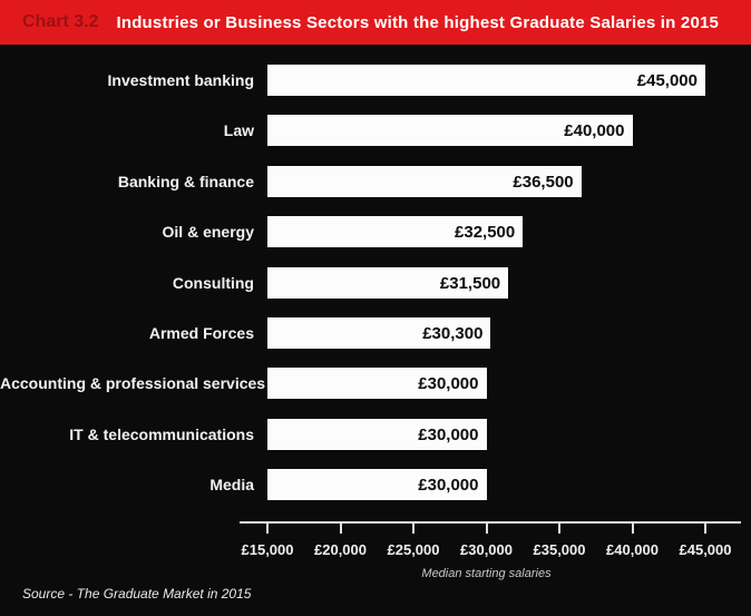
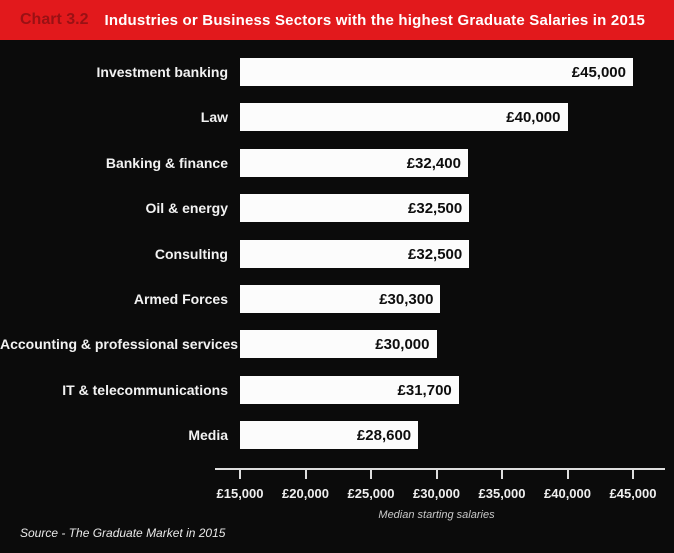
Banking & finance: £36,500 -> £32,400
Consulting: £31,500 -> £32,500
IT & telecommunications: £30,000 -> £31,700
Media: £30,000 -> £28,600
